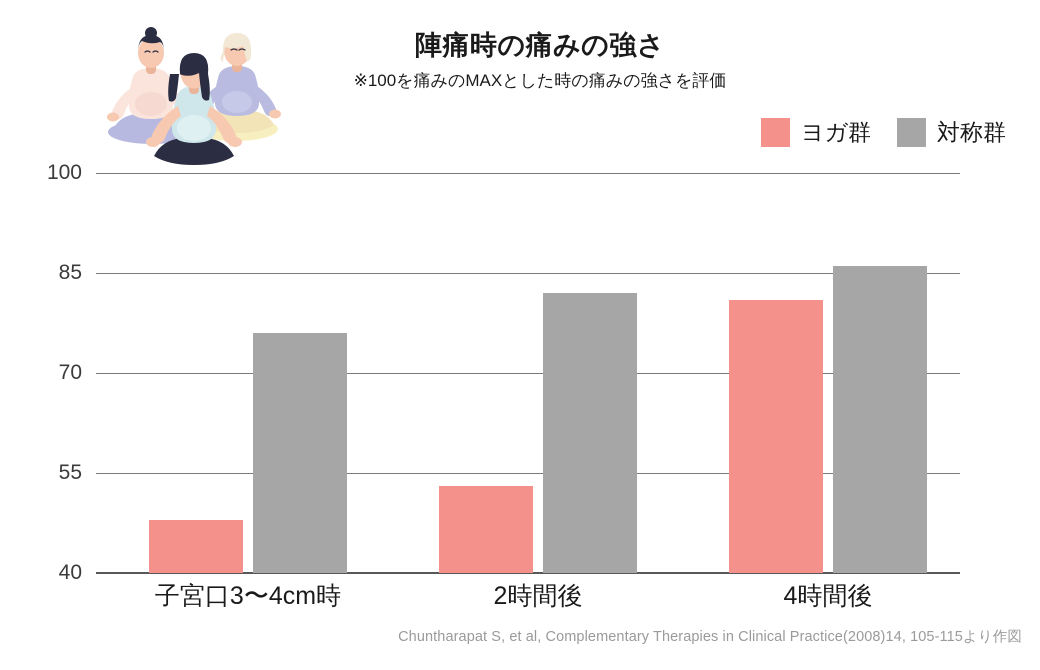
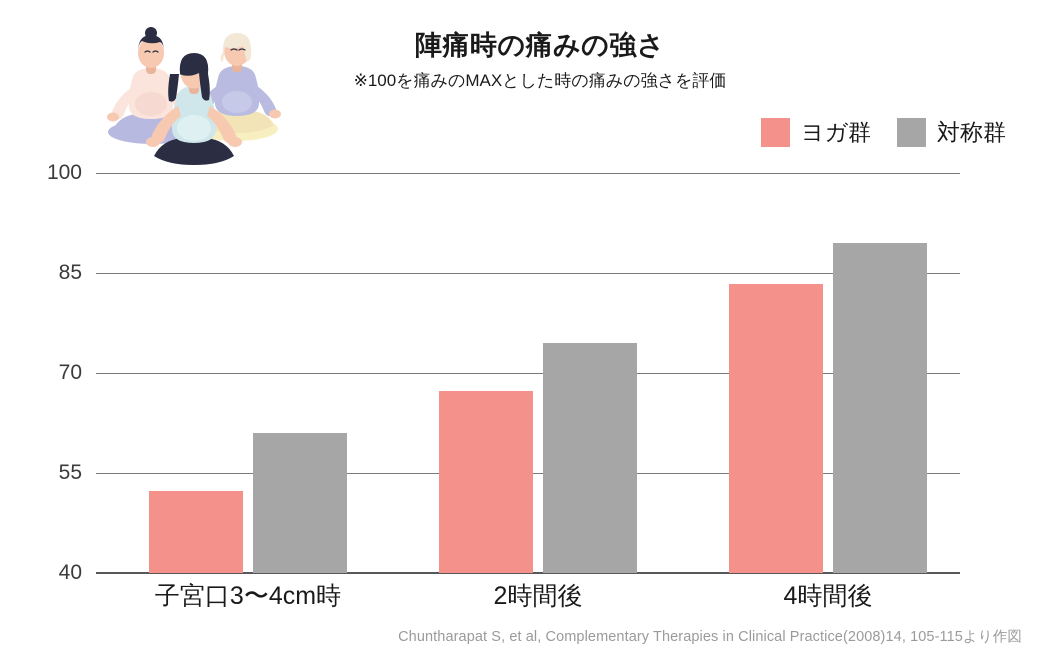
ヨガ群/子宮口3〜4cm時: 48 -> 52
対称群/子宮口3〜4cm時: 76 -> 61
ヨガ群/2時間後: 53 -> 67
対称群/2時間後: 82 -> 74
ヨガ群/4時間後: 81 -> 83
対称群/4時間後: 86 -> 90
